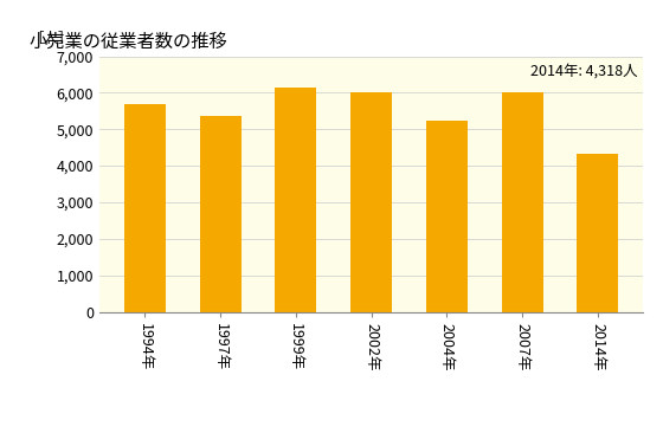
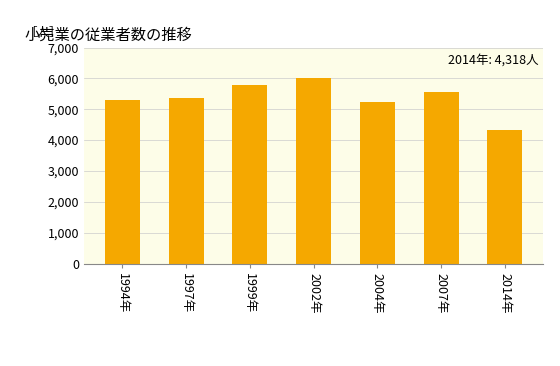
1994年: 5,700 -> 5,300
1999年: 6,150 -> 5,800
2007年: 6,000 -> 5,550
